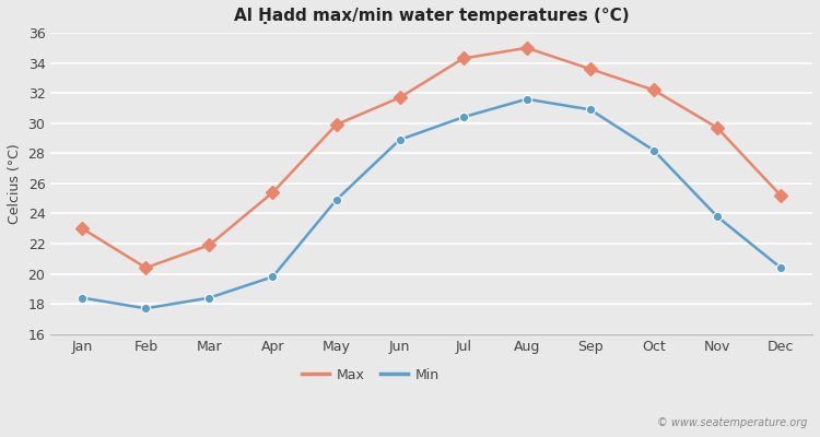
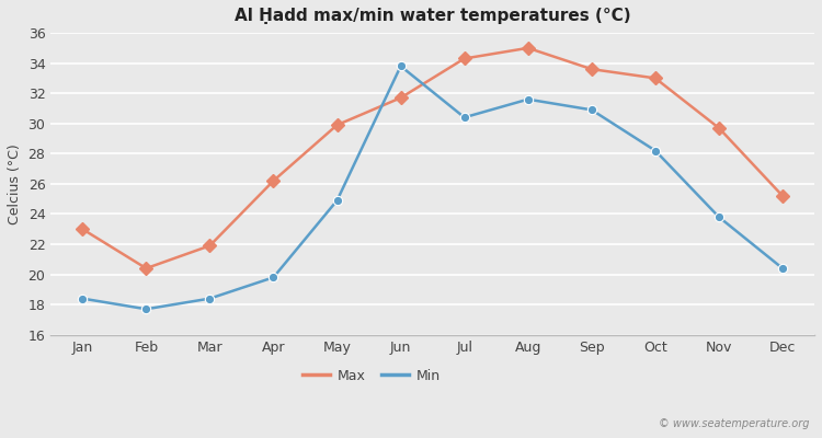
Max/Apr: 25.4 -> 26.2
Min/Jun: 28.9 -> 33.8
Max/Oct: 32.2 -> 33.0
